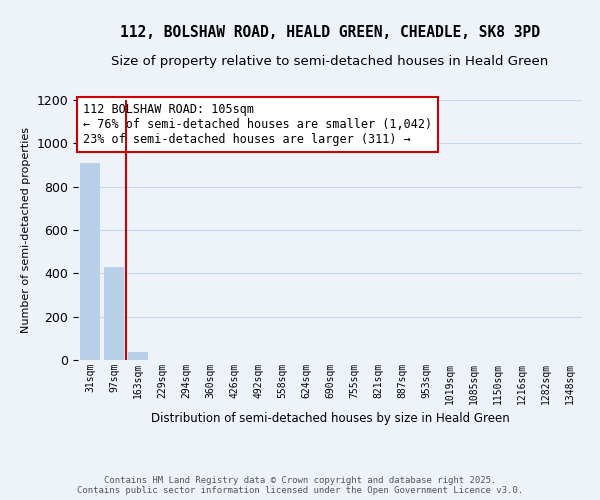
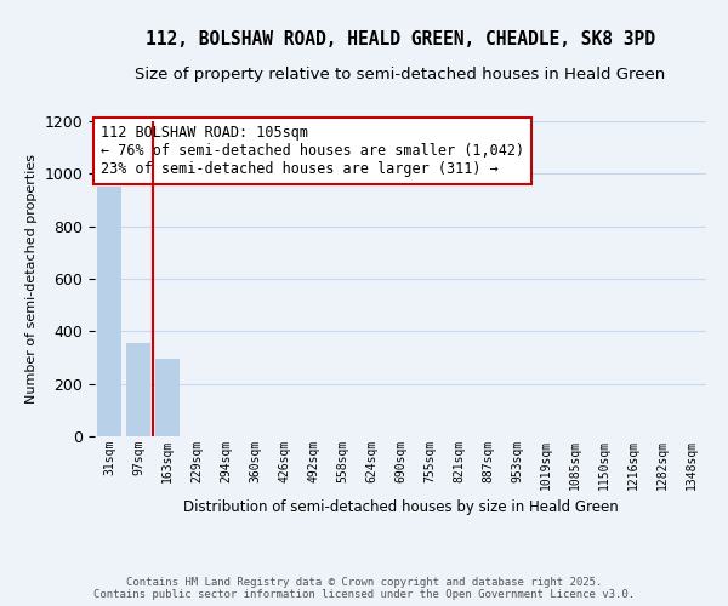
31sqm: 910 -> 950
97sqm: 430 -> 355
163sqm: 35 -> 295
